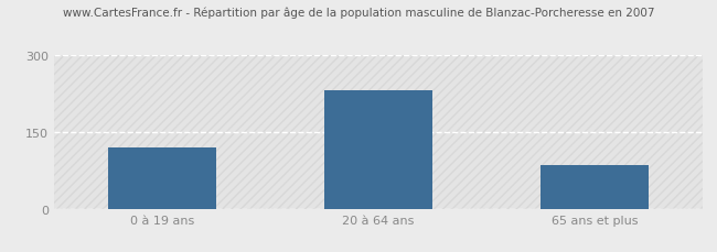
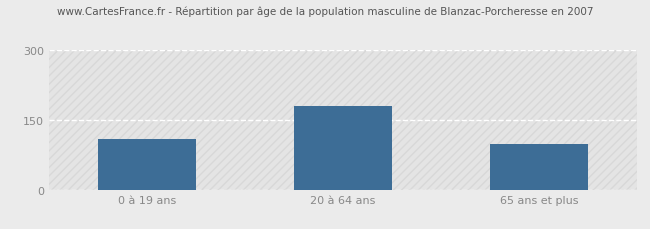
0 à 19 ans: 120 -> 108
20 à 64 ans: 230 -> 179
65 ans et plus: 85 -> 98
